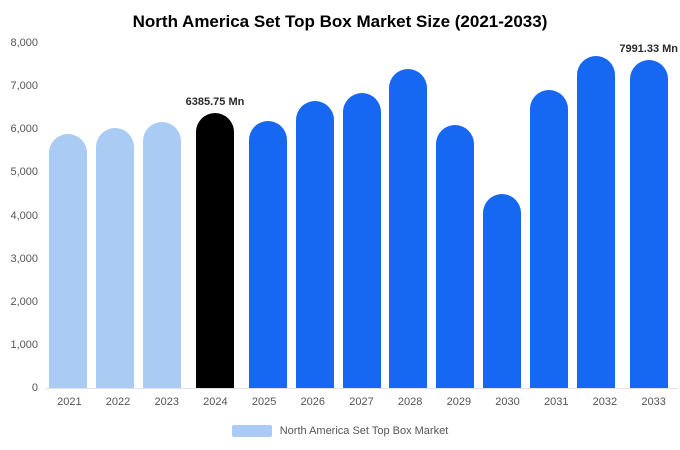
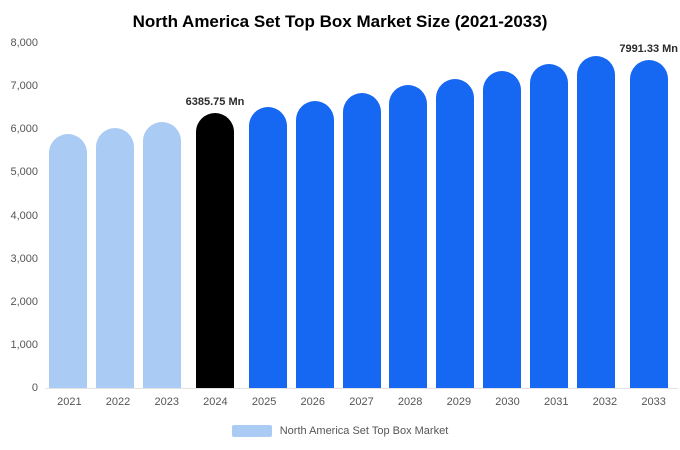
2025: 6200 -> 6500
2028: 7400 -> 7000
2029: 6100 -> 7200
2030: 4500 -> 7400
2031: 6900 -> 7500
